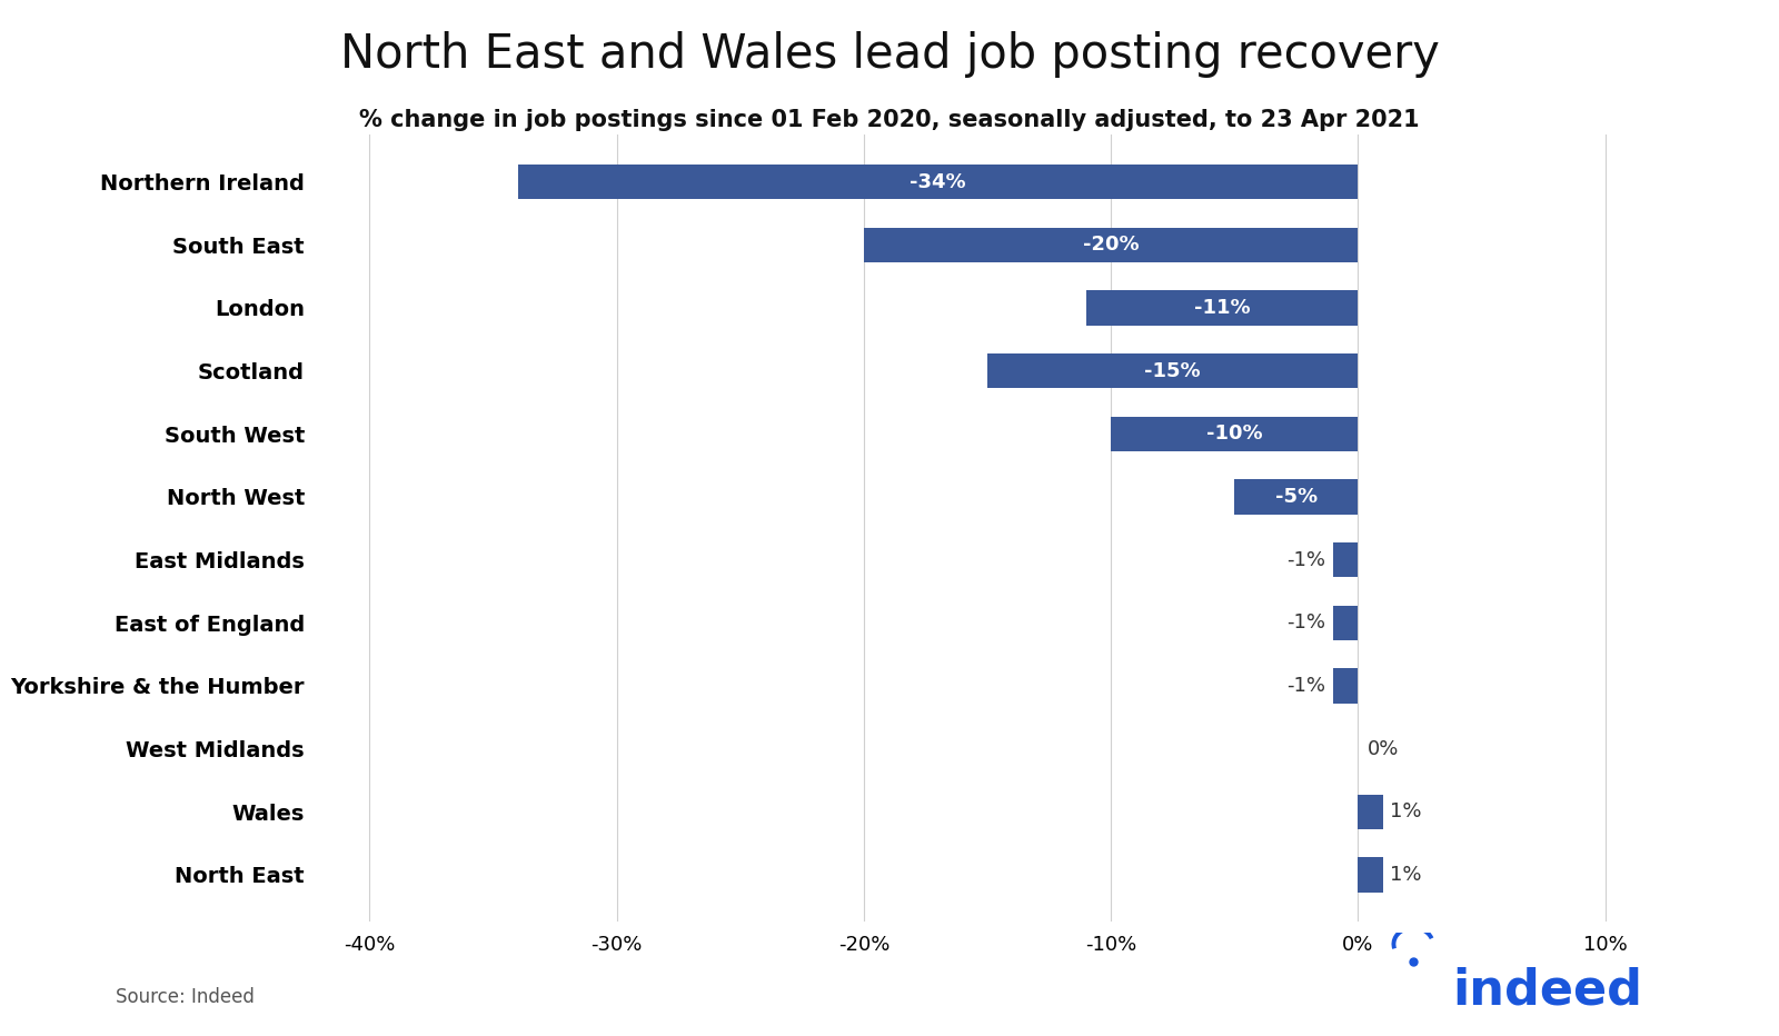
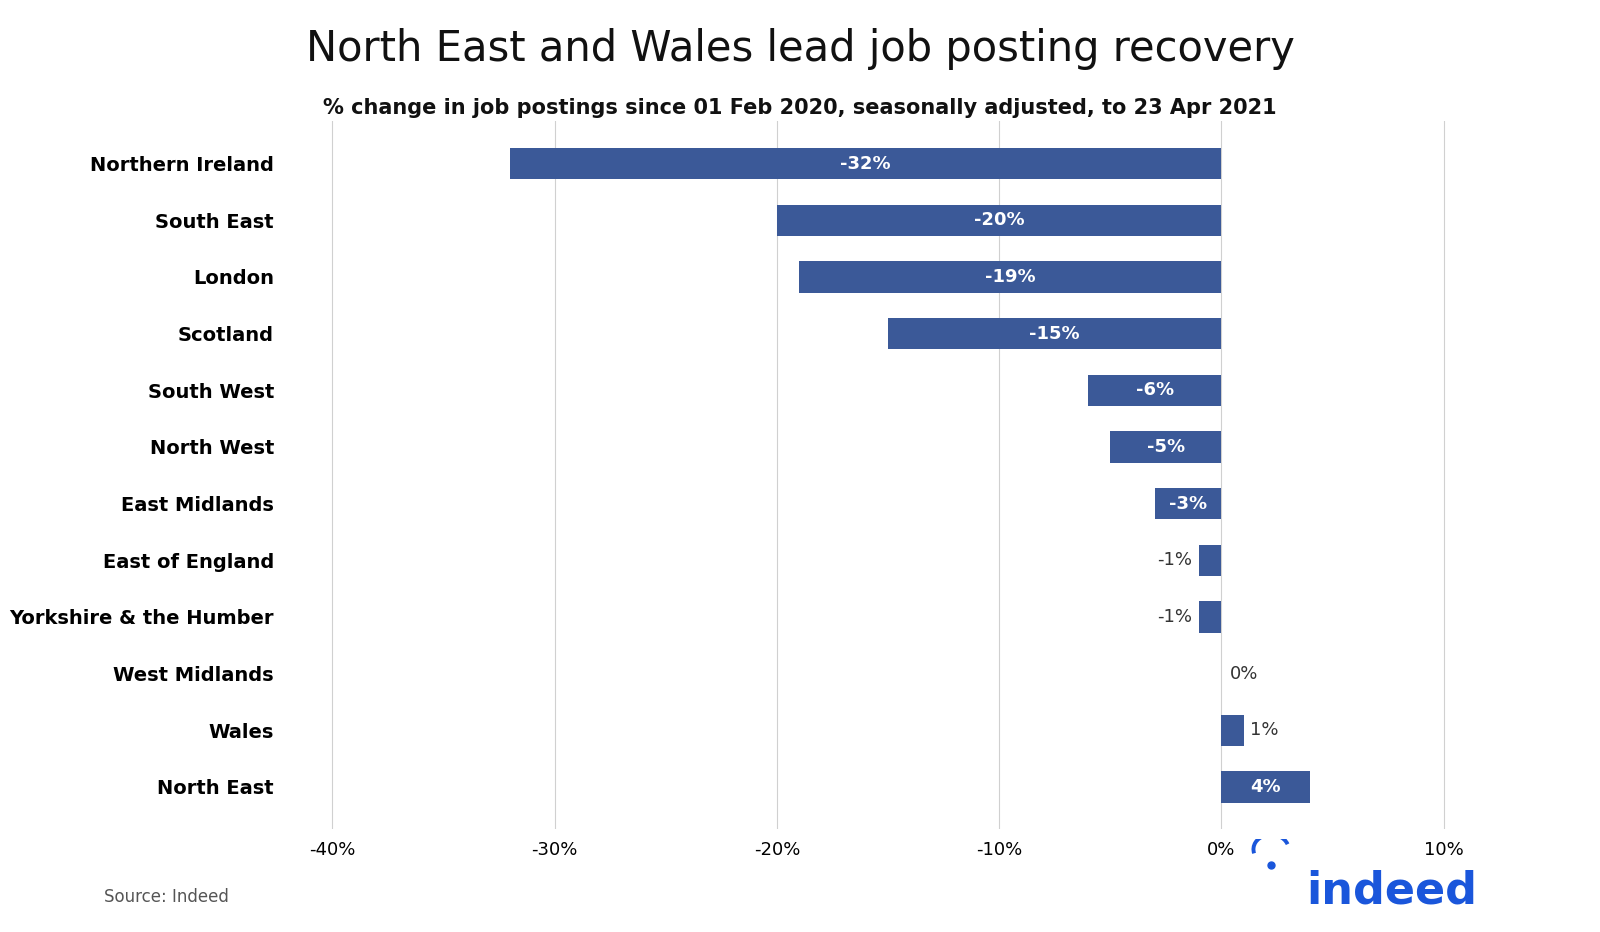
Northern Ireland: -34% -> -32%
London: -11% -> -19%
South West: -10% -> -6%
East Midlands: -1% -> -3%
North East: 1% -> 4%
